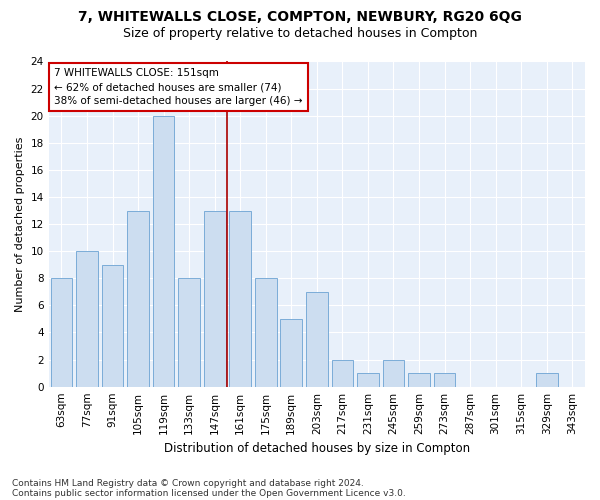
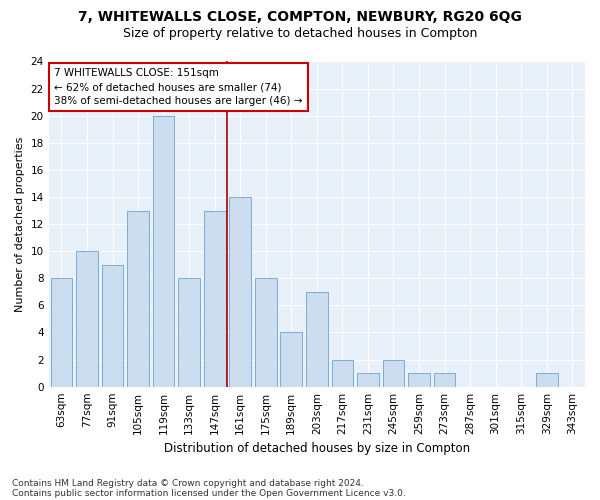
161sqm: 13 -> 14
189sqm: 5 -> 4
